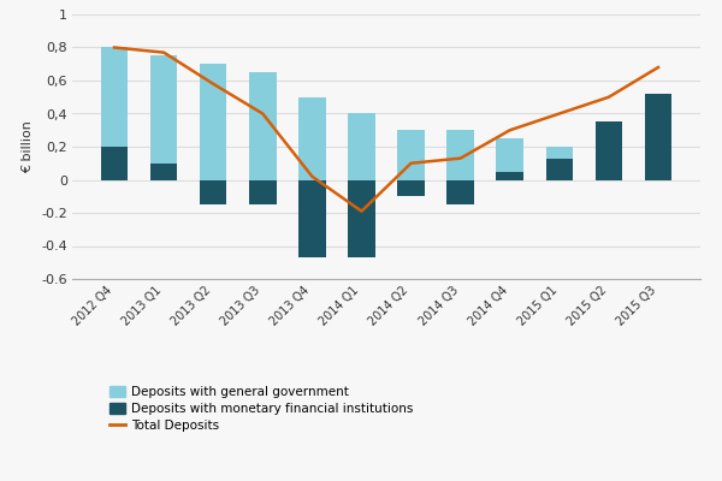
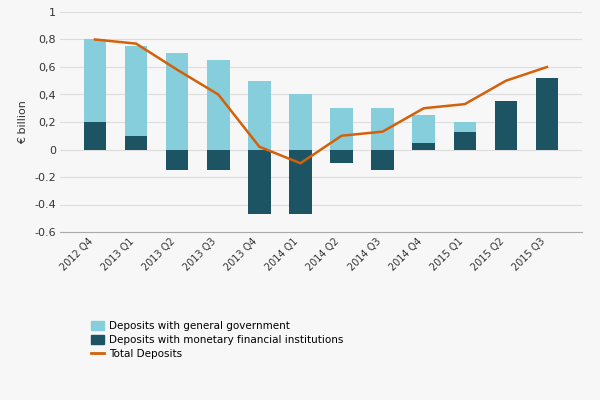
Total Deposits/2014 Q1: -0,19 -> -0,10
Total Deposits/2015 Q1: 0,40 -> 0,33
Total Deposits/2015 Q3: 0,68 -> 0,60
